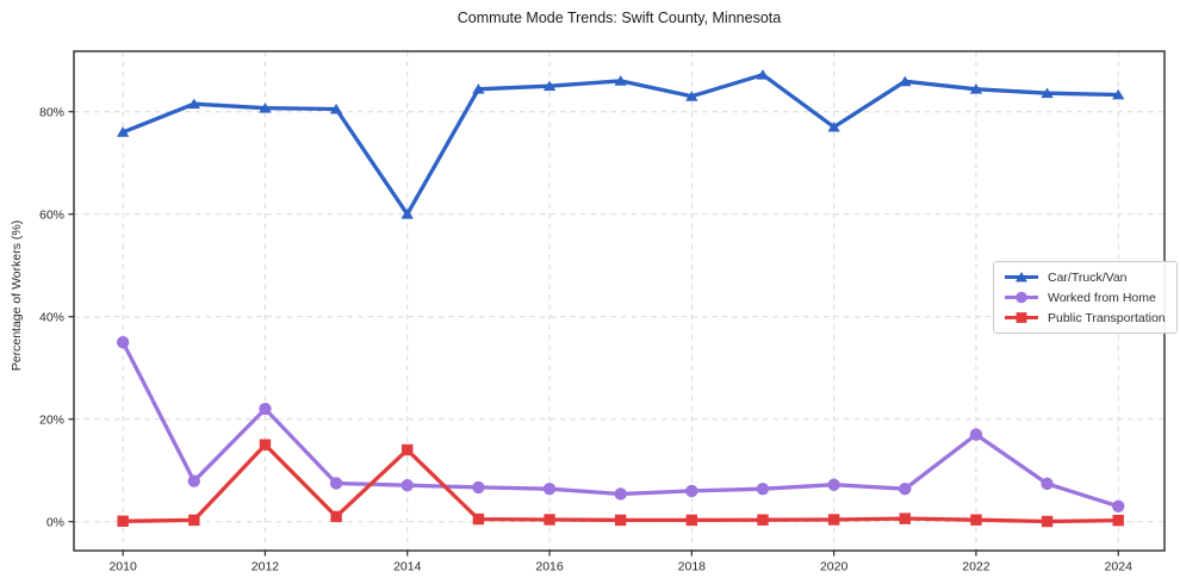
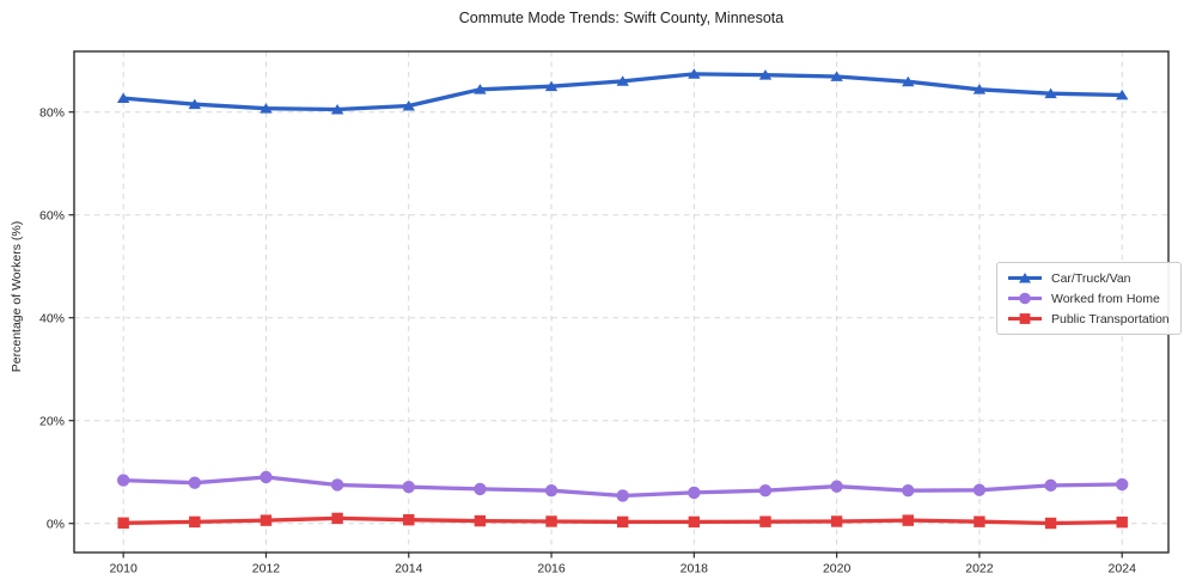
Car/Truck/Van/2010: 76% -> 83%
Worked from Home/2010: 35% -> 8%
Worked from Home/2012: 22% -> 9%
Public Transportation/2012: 15% -> 1%
Car/Truck/Van/2014: 60% -> 81%
Public Transportation/2014: 14% -> 1%
Car/Truck/Van/2018: 83% -> 87%
Car/Truck/Van/2020: 77% -> 87%
Worked from Home/2022: 17% -> 6%
Worked from Home/2024: 3% -> 8%
